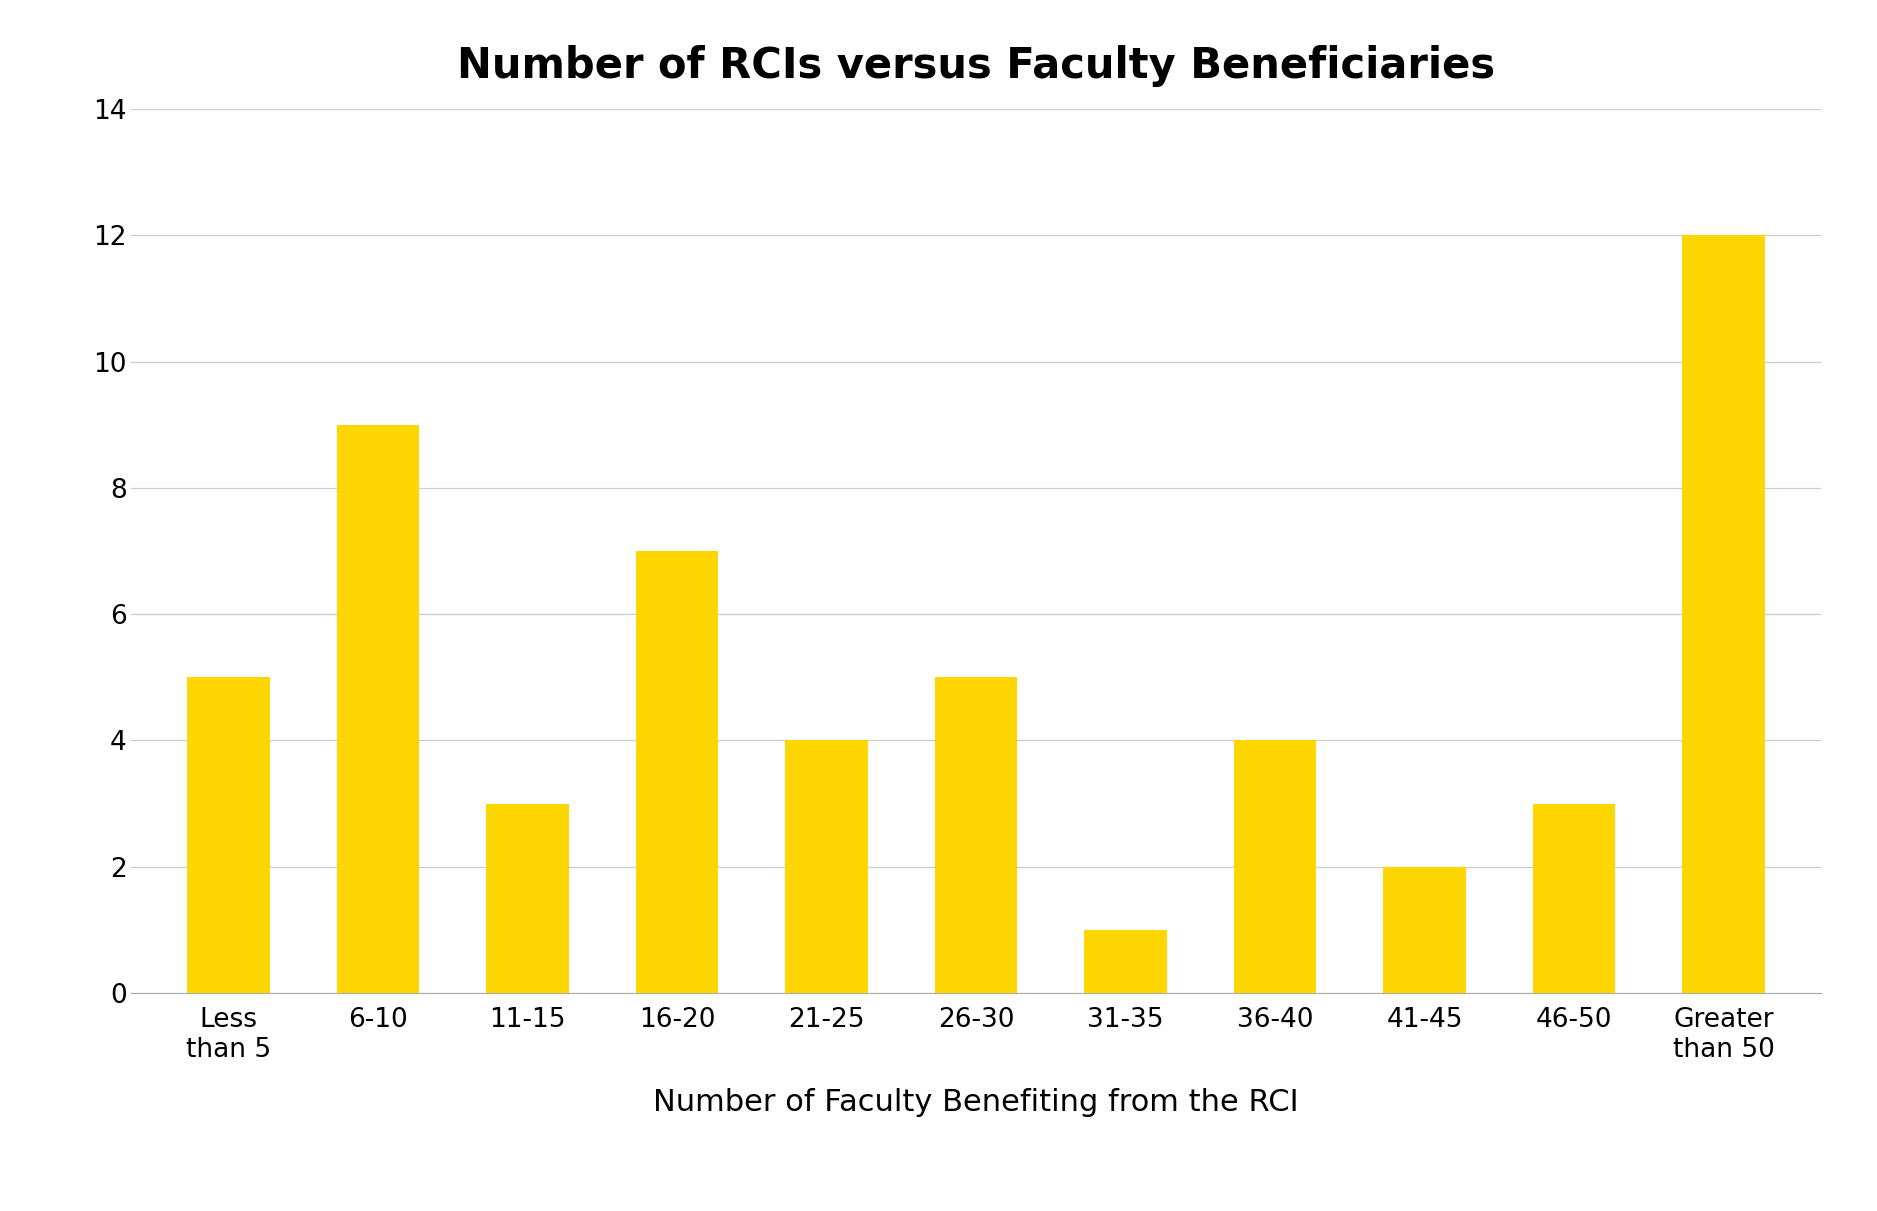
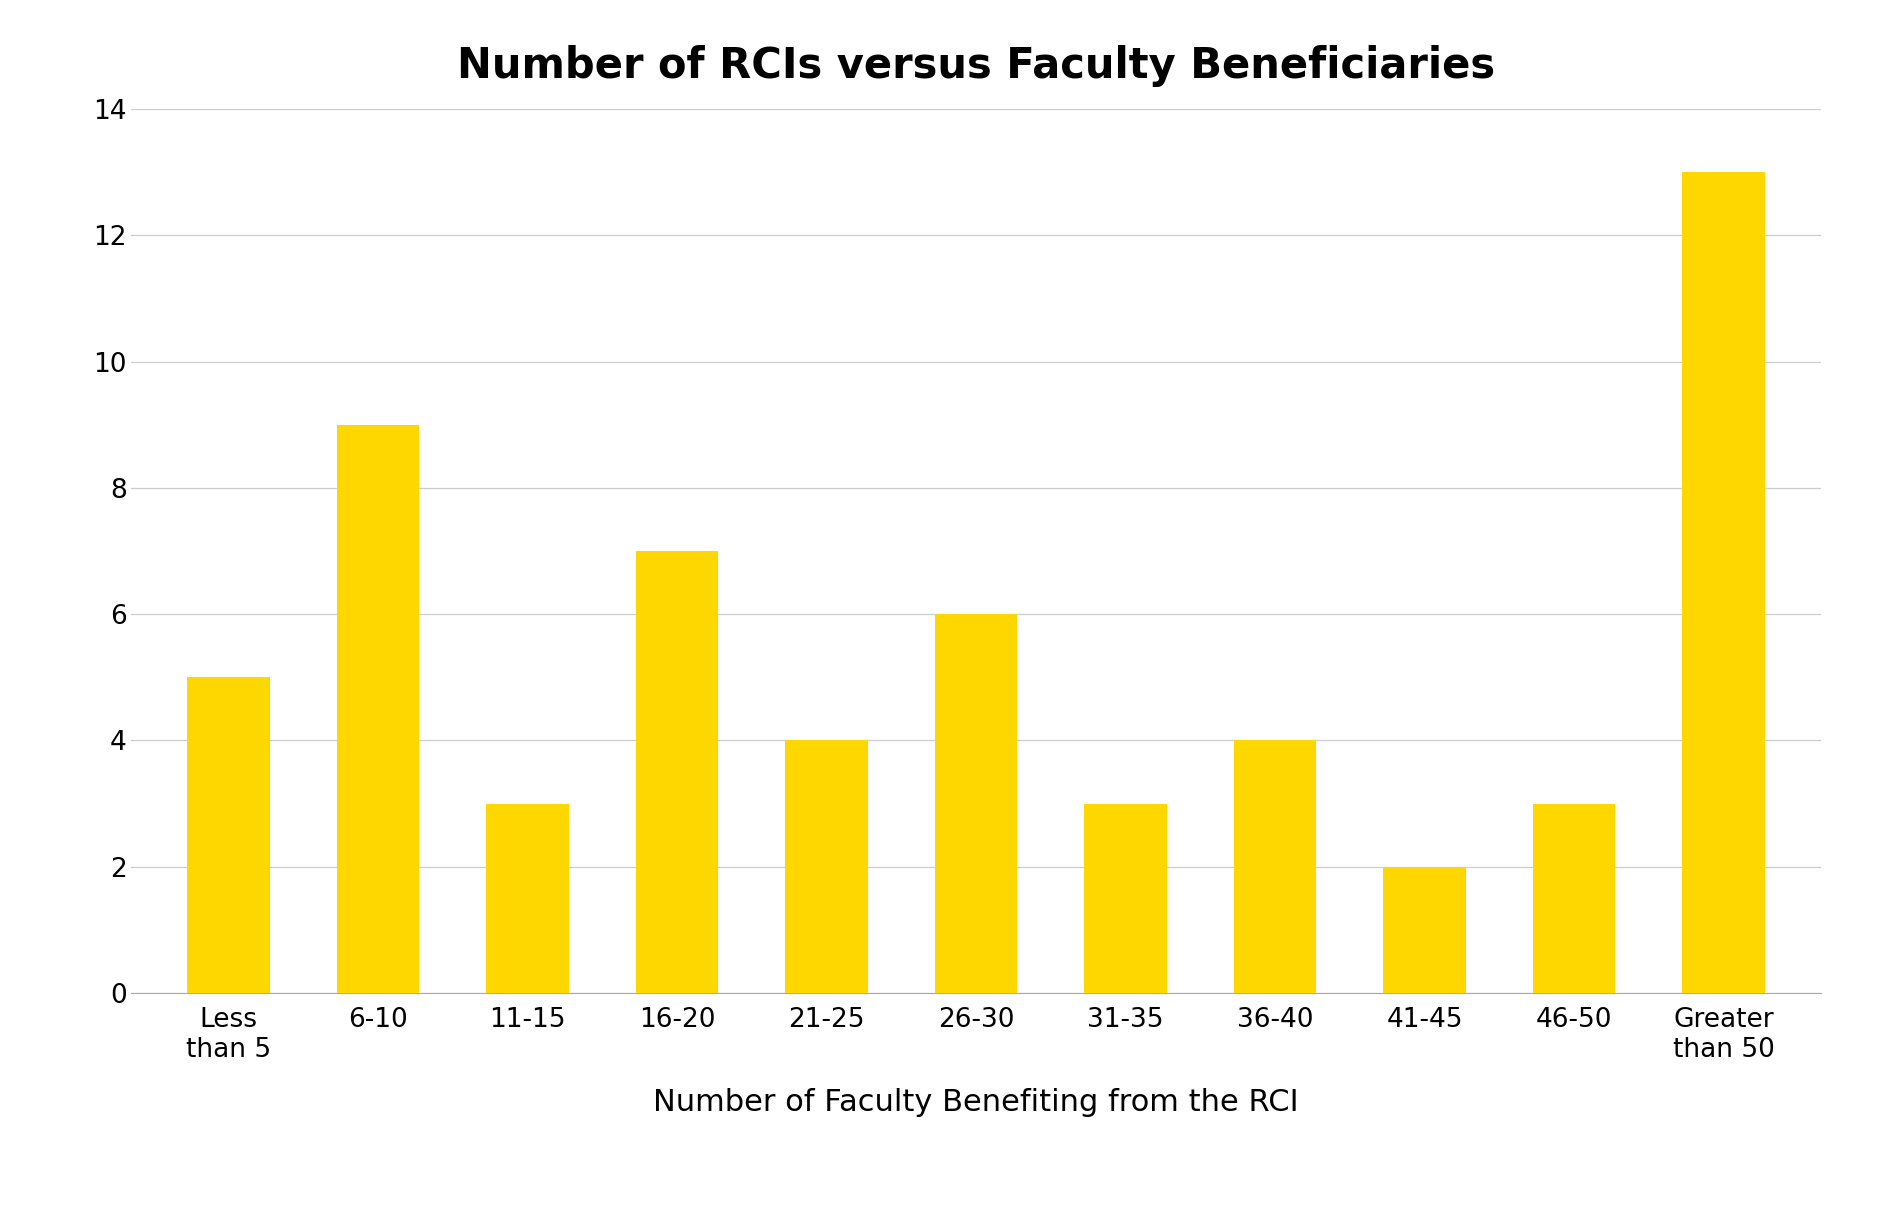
26-30: 5 -> 6
31-35: 1 -> 3
Greater than 50: 12 -> 13
